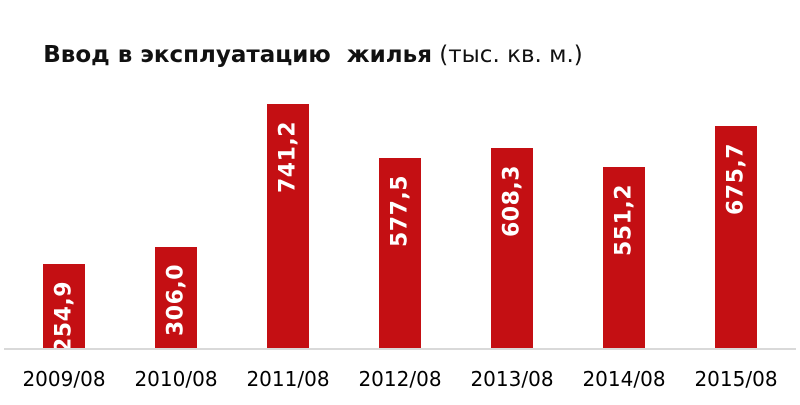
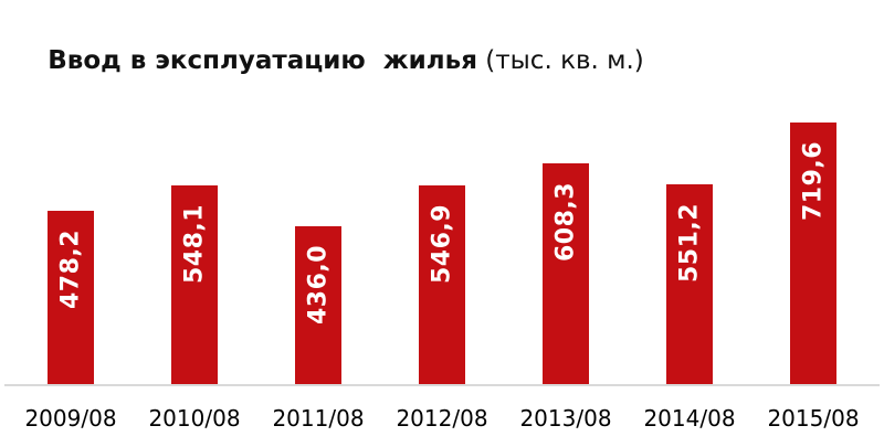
2009/08: 254,9 -> 478,2
2010/08: 306,0 -> 548,1
2011/08: 741,2 -> 436,0
2012/08: 577,5 -> 546,9
2015/08: 675,7 -> 719,6
